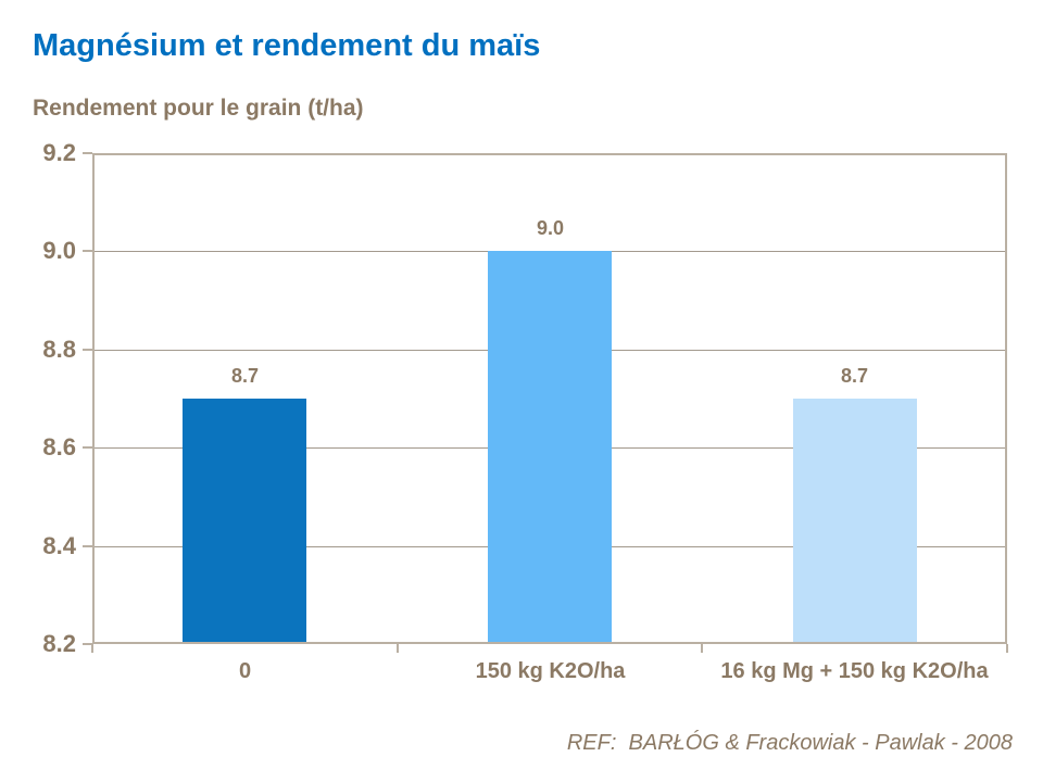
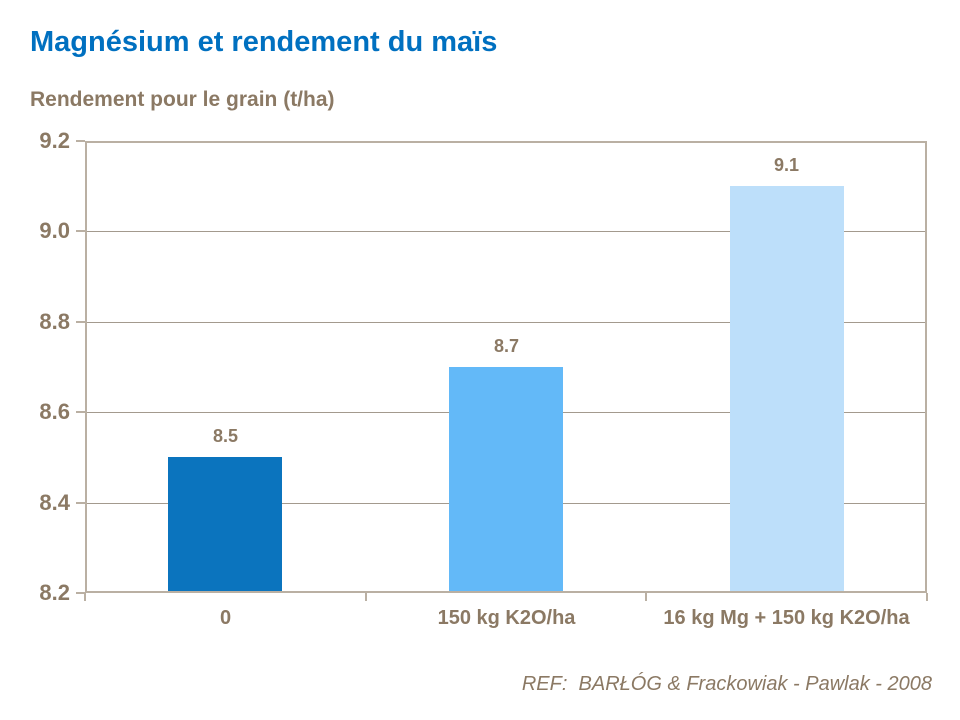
0: 8.7 -> 8.5
150 kg K2O/ha: 9.0 -> 8.7
16 kg Mg + 150 kg K2O/ha: 8.7 -> 9.1
